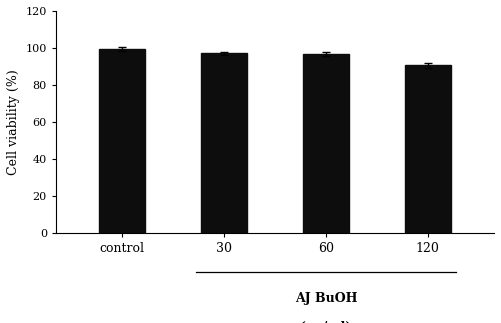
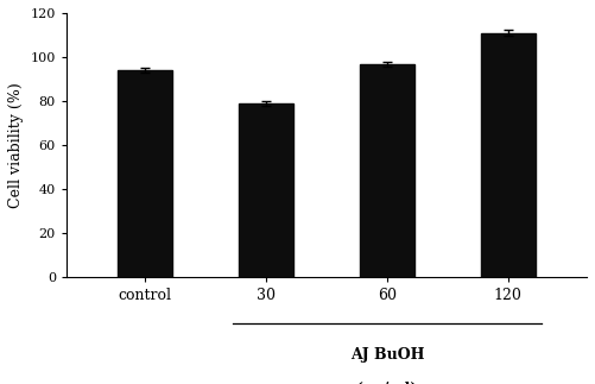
control: 100 -> 94
30: 97 -> 79
120: 90 -> 111
